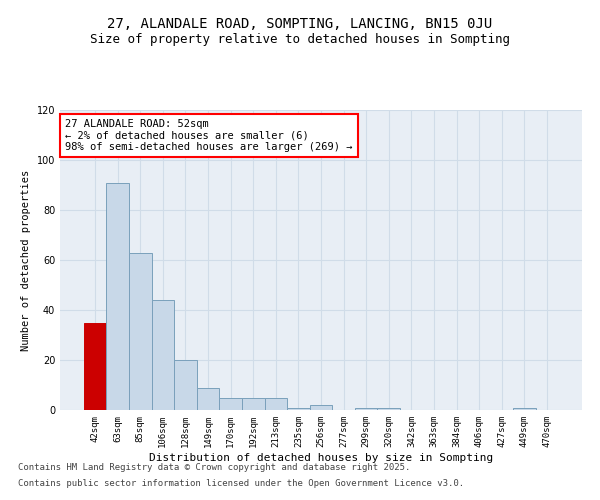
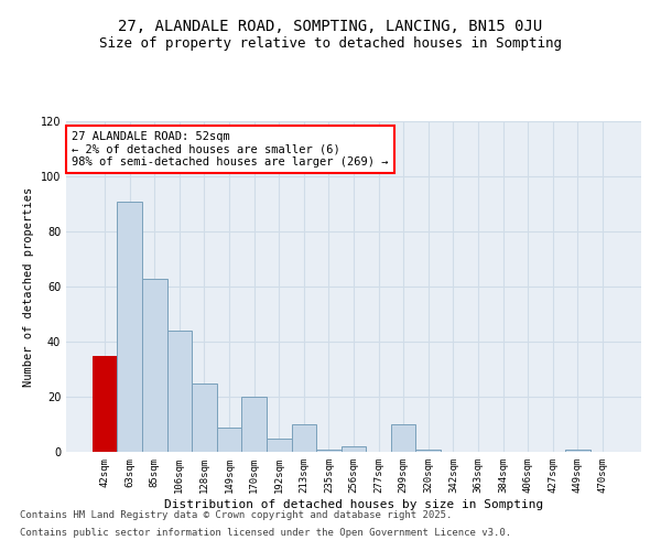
128sqm: 20 -> 25
170sqm: 5 -> 20
213sqm: 5 -> 10
299sqm: 1 -> 10
